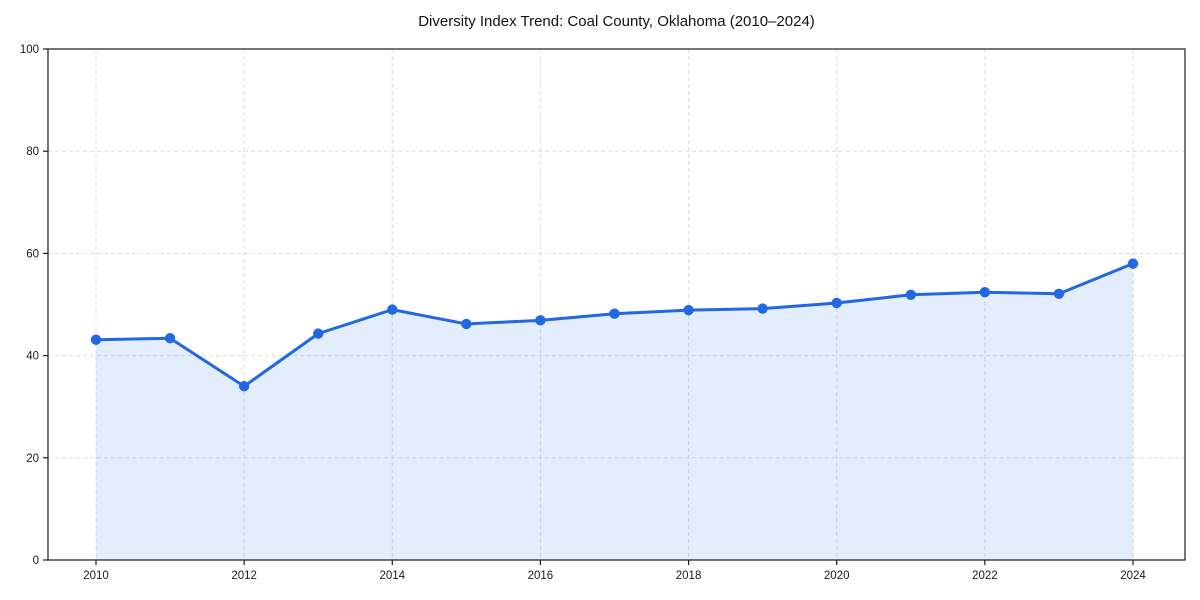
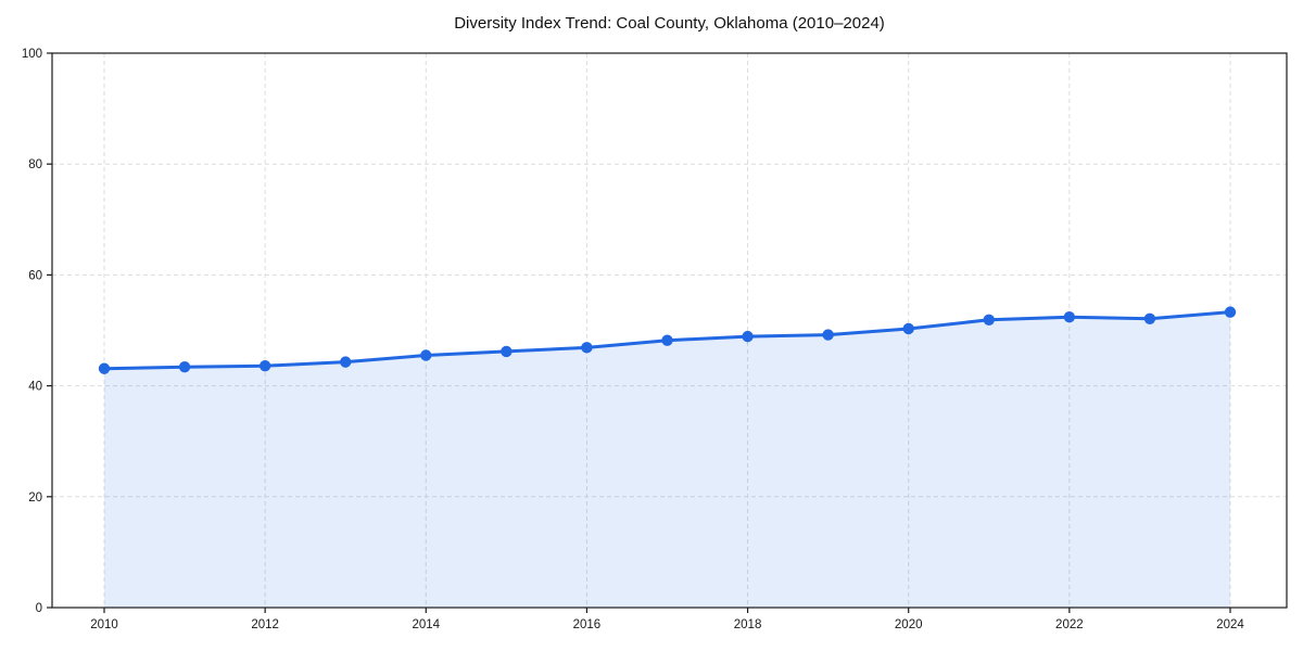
2012: 34 -> 44
2014: 49 -> 46
2024: 58 -> 53
